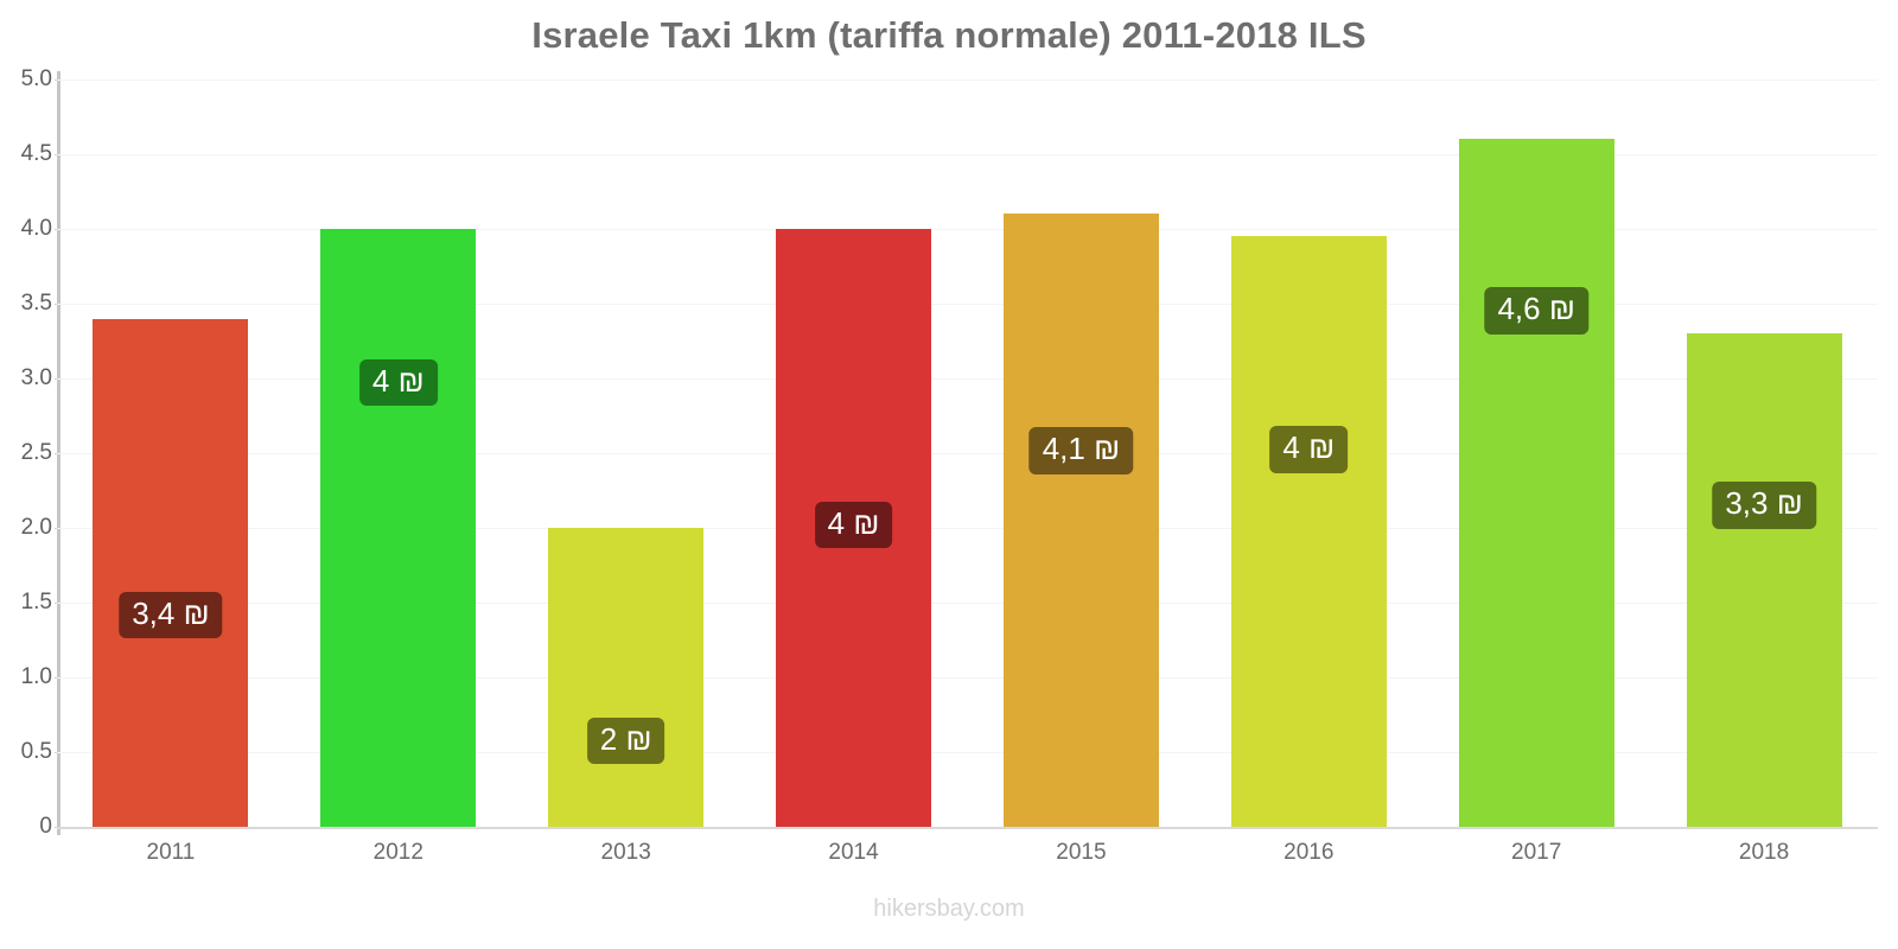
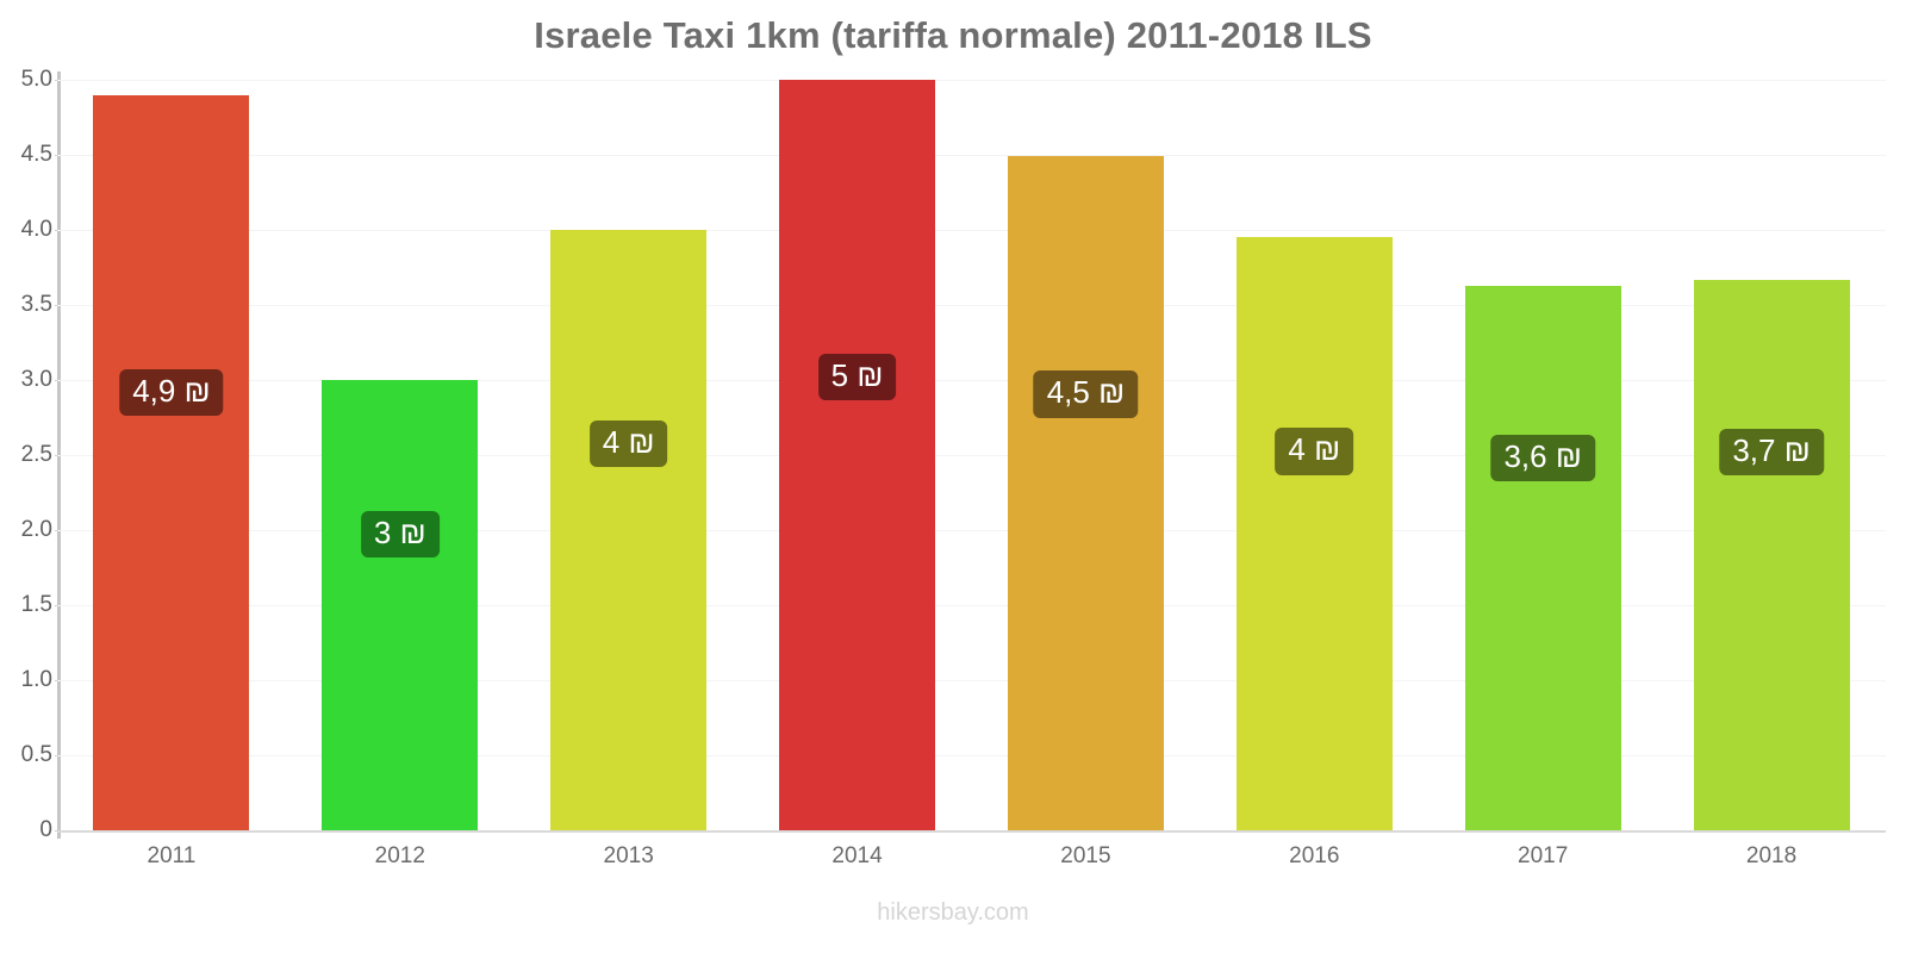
2011: 3,4 -> 4,9
2012: 4 -> 3
2013: 2 -> 4
2014: 4 -> 5
2015: 4,1 -> 4,5
2017: 4,6 -> 3,6
2018: 3,3 -> 3,7
